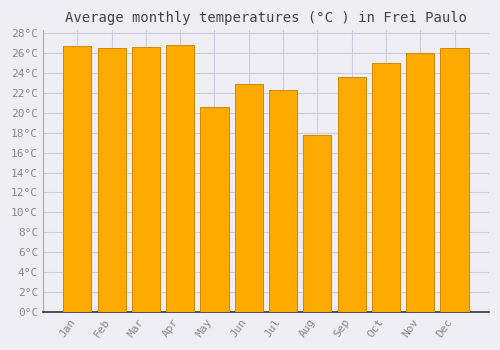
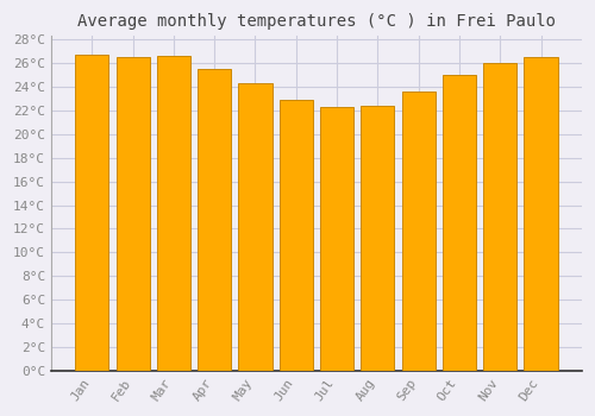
Apr: 26.8°C -> 25.5°C
May: 20.6°C -> 24.3°C
Aug: 17.8°C -> 22.4°C
